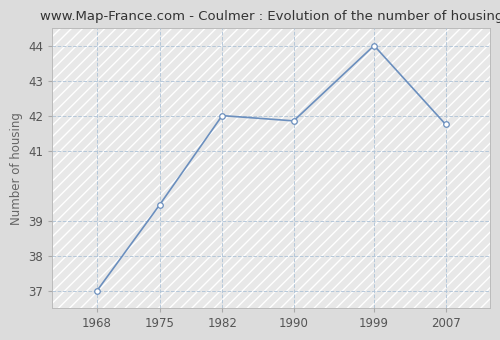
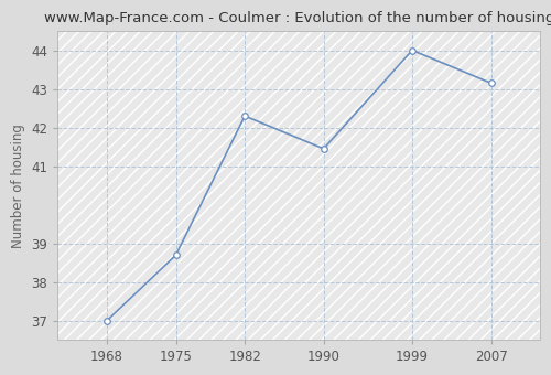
1975: 39.45 -> 38.70
1982: 42.00 -> 42.30
1990: 41.85 -> 41.45
2007: 41.75 -> 43.15
